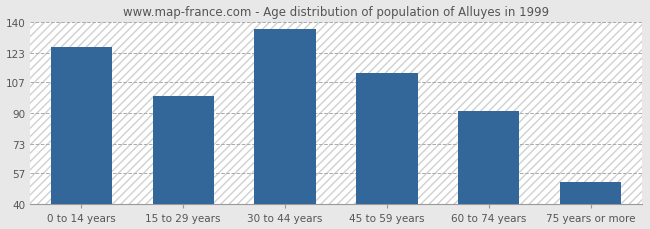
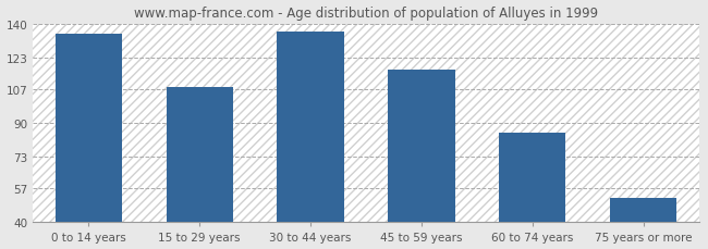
0 to 14 years: 126 -> 135
15 to 29 years: 99 -> 108
45 to 59 years: 112 -> 117
60 to 74 years: 91 -> 85
